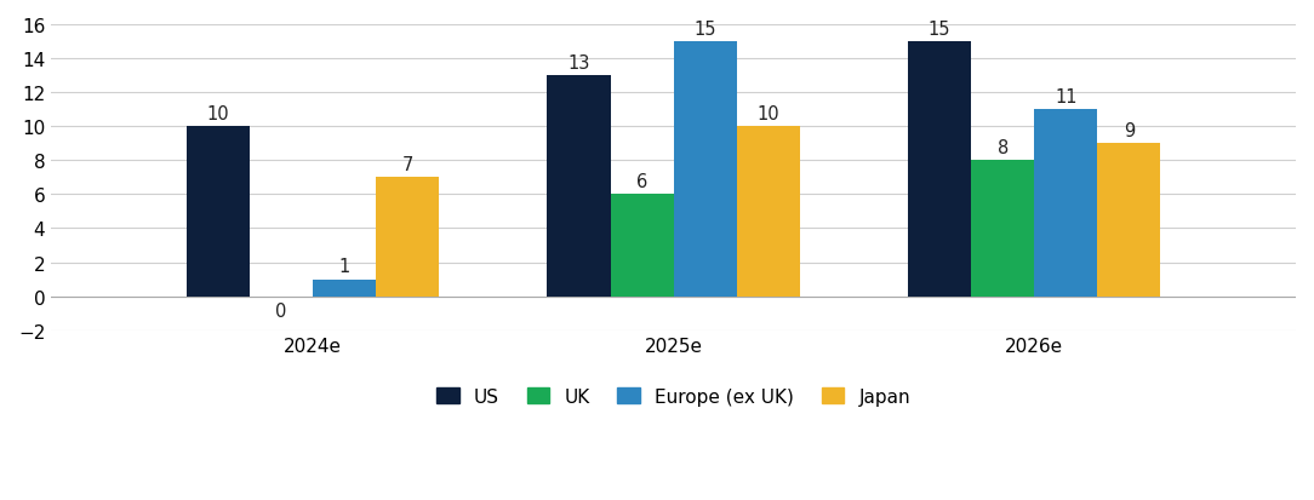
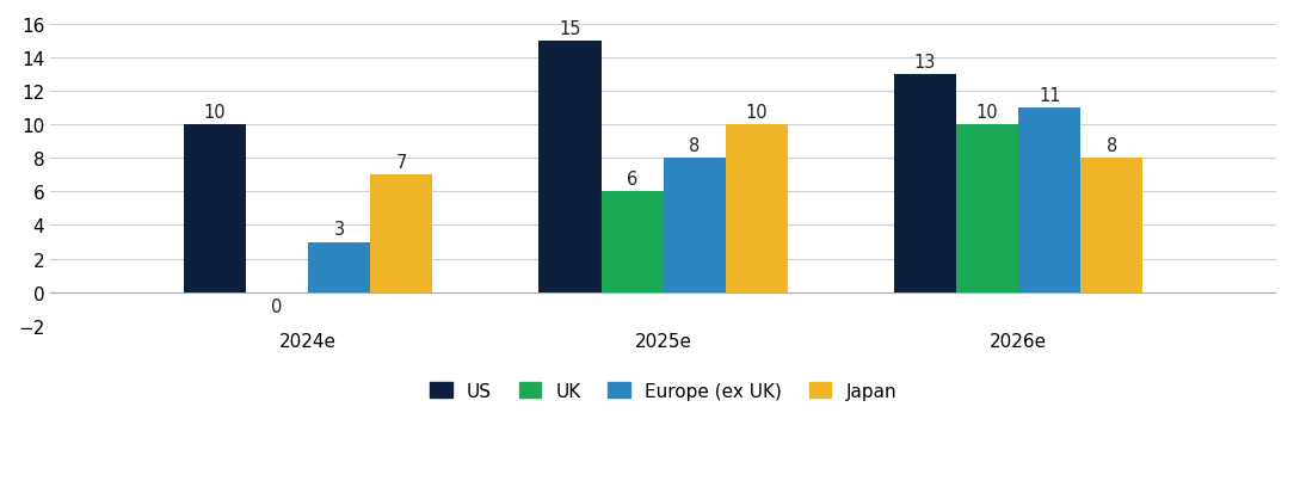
Europe (ex UK)/2024e: 1 -> 3
US/2025e: 13 -> 15
Europe (ex UK)/2025e: 15 -> 8
US/2026e: 15 -> 13
UK/2026e: 8 -> 10
Japan/2026e: 9 -> 8
